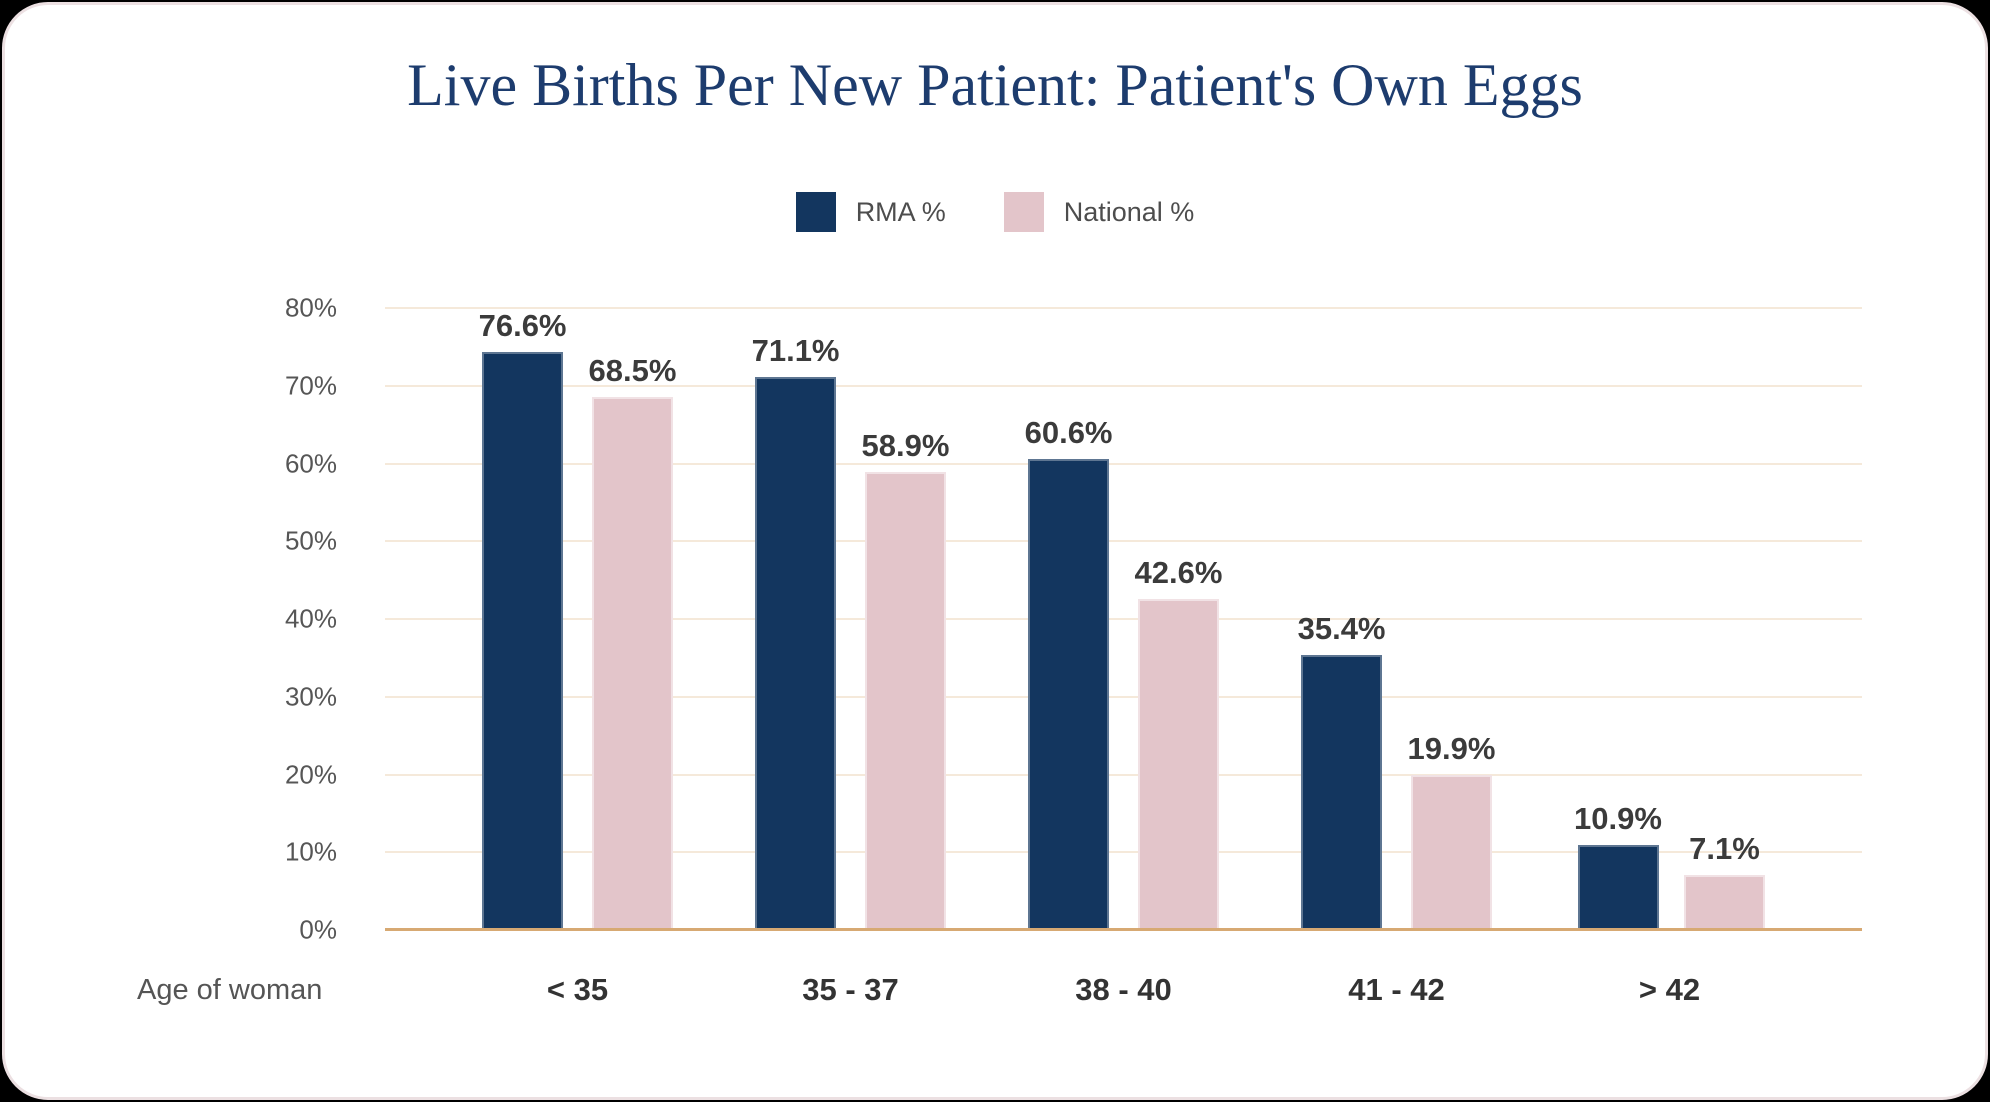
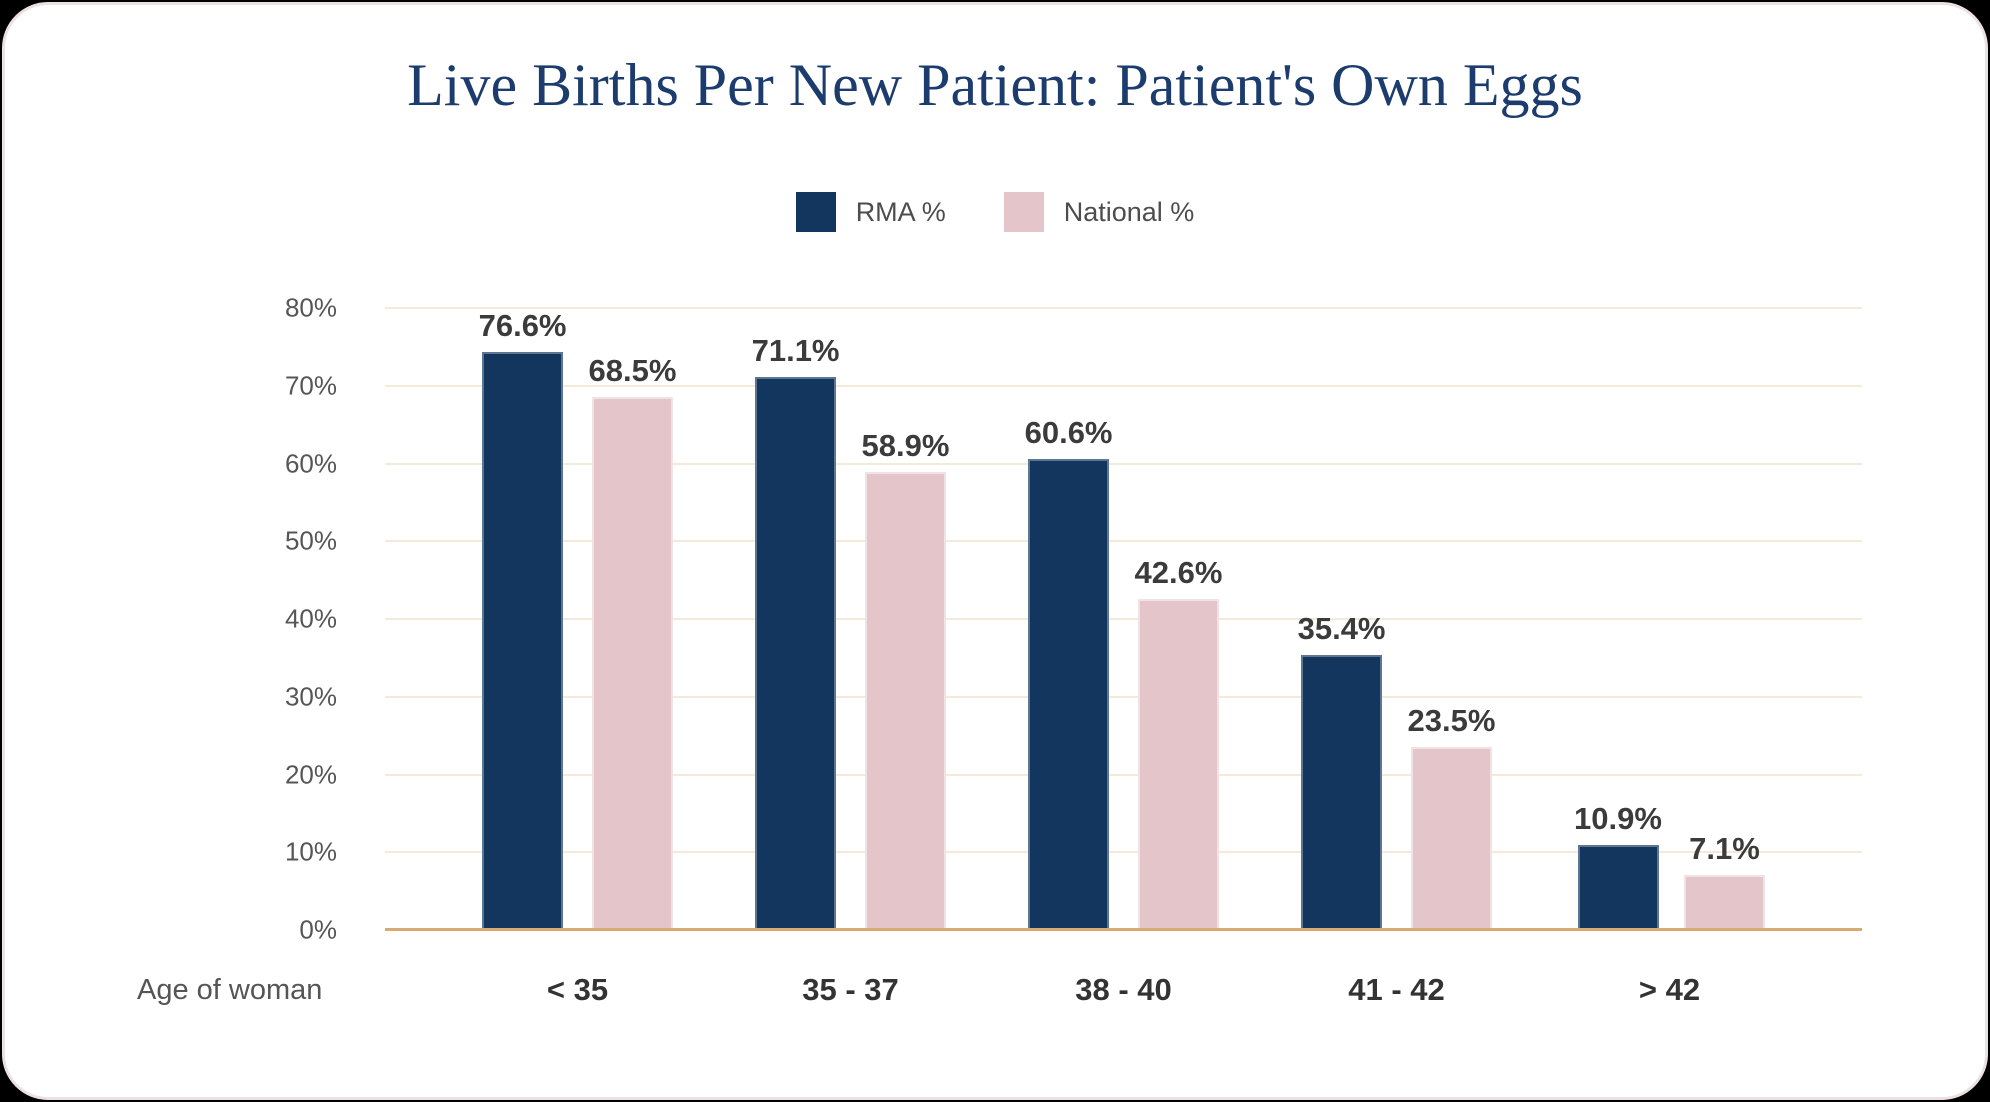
National %/41 - 42: 19.9% -> 23.5%
